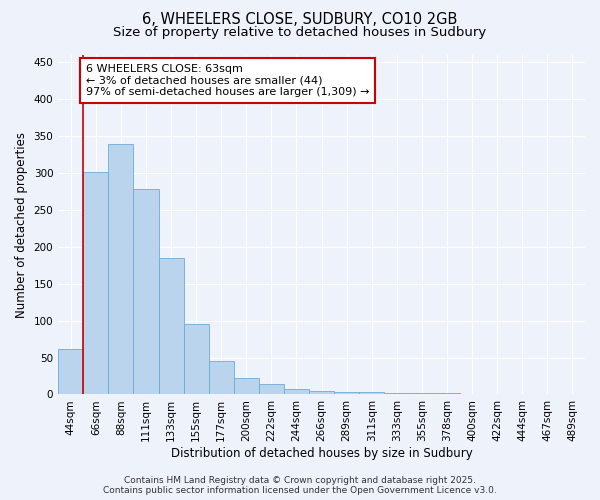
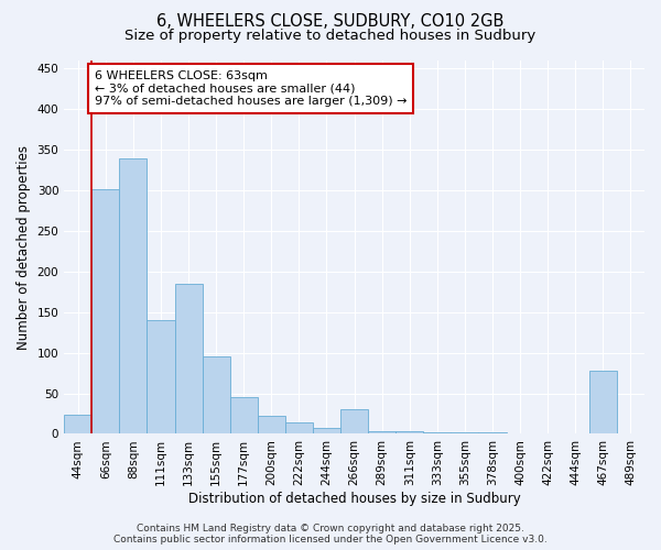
44sqm: 62 -> 24
111sqm: 278 -> 140
266sqm: 5 -> 30
467sqm: 1 -> 78
